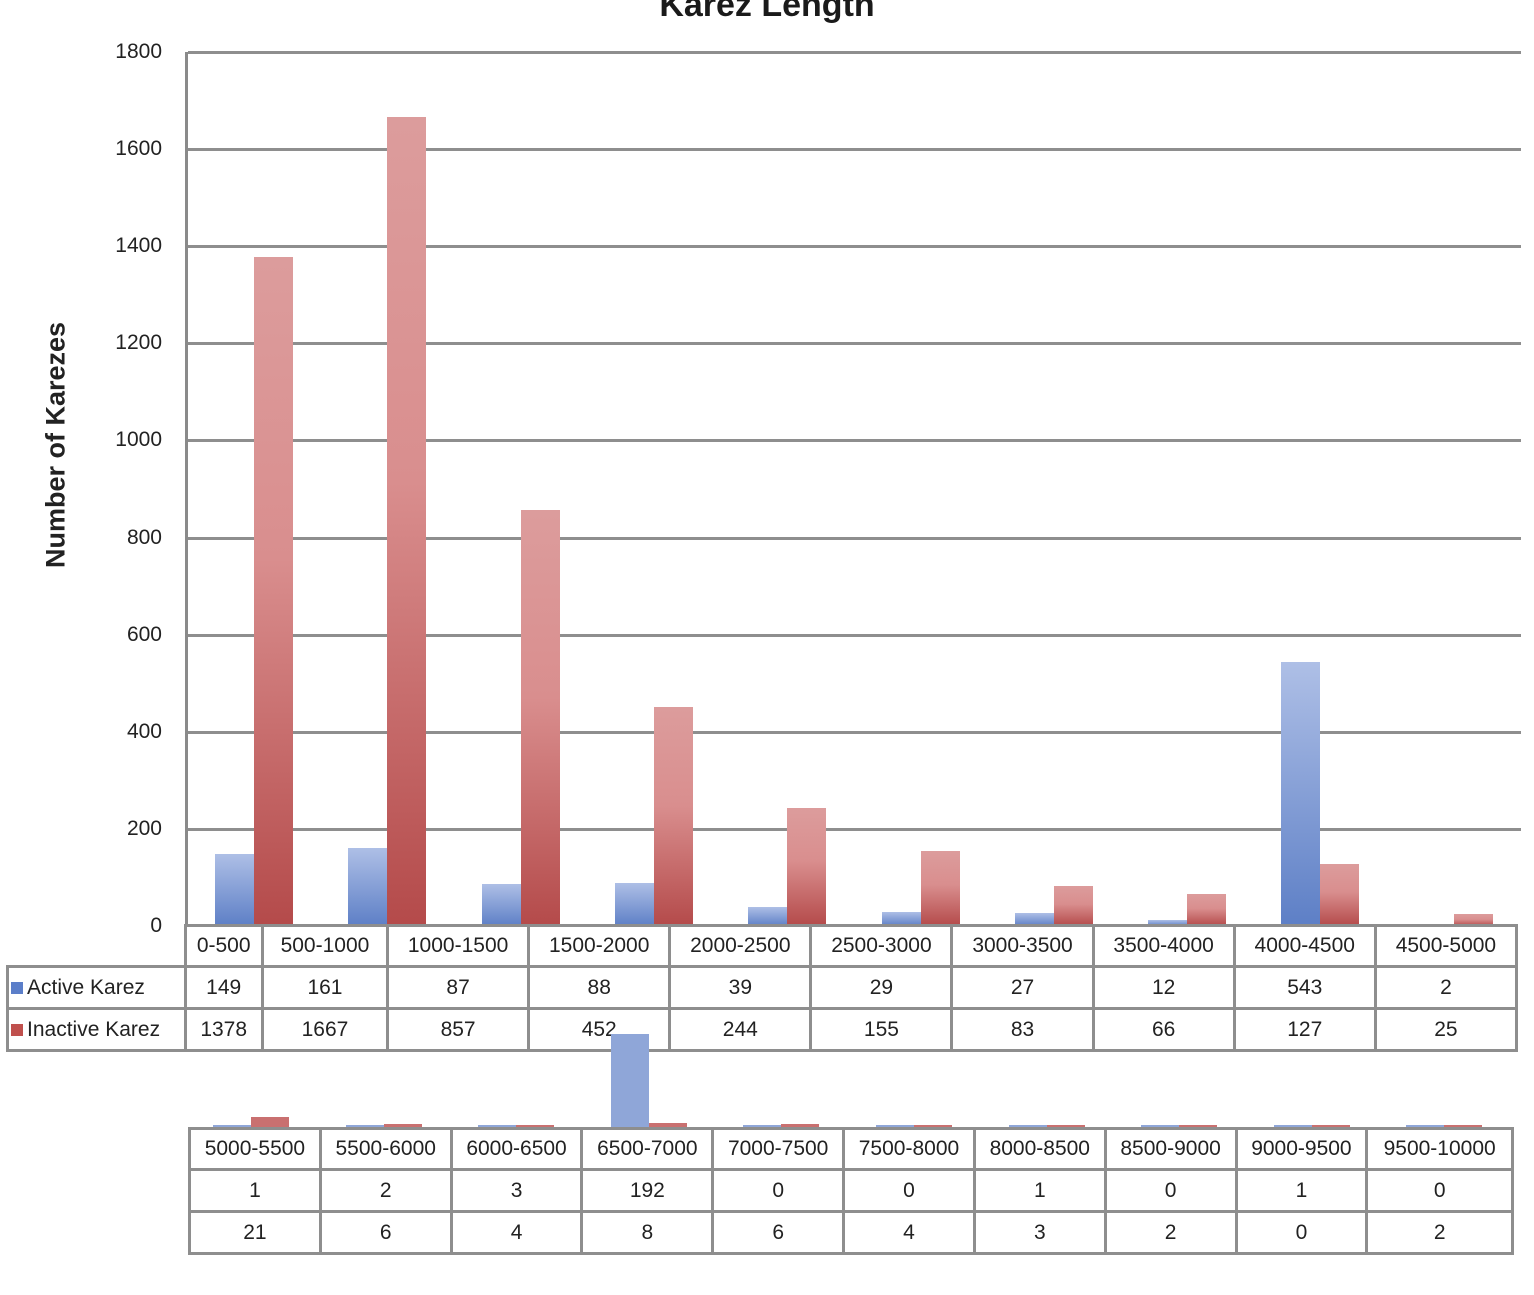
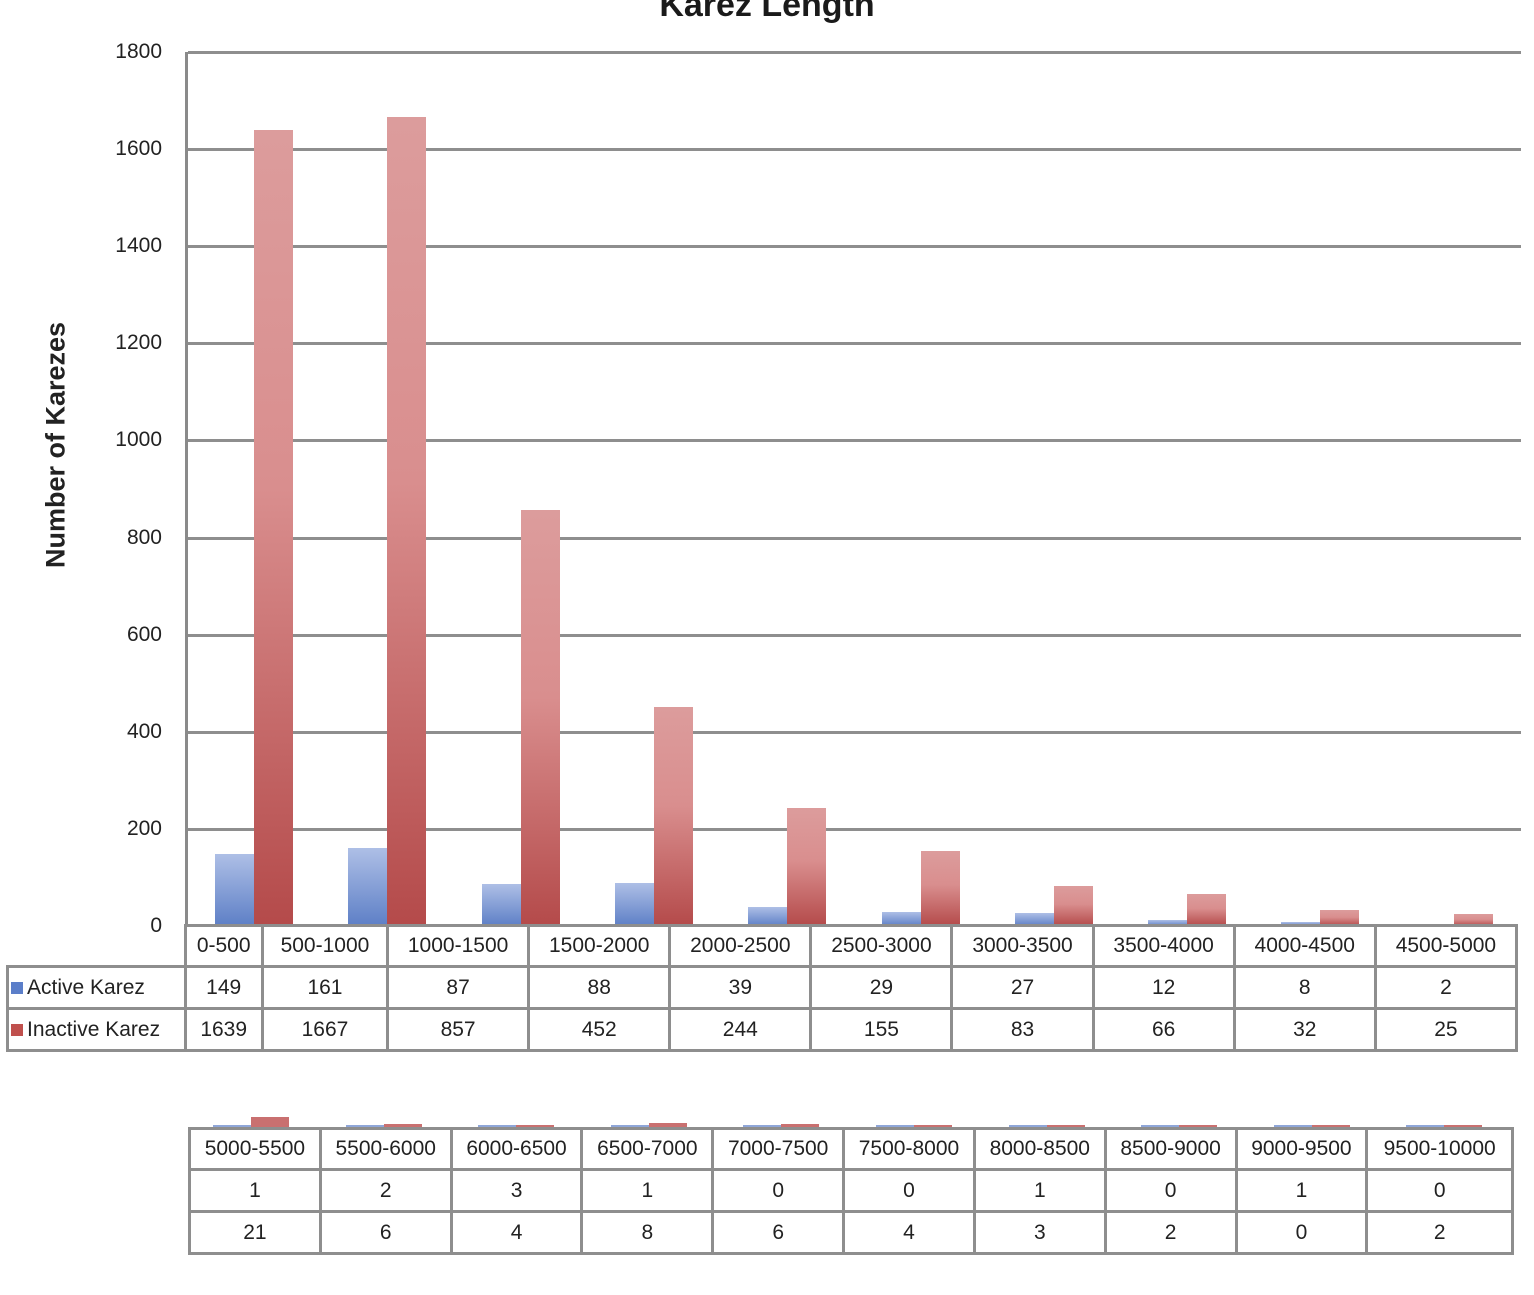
Inactive Karez/0-500: 1378 -> 1639
Active Karez/4000-4500: 543 -> 8
Inactive Karez/4000-4500: 127 -> 32
Active Karez/6500-7000: 192 -> 1
